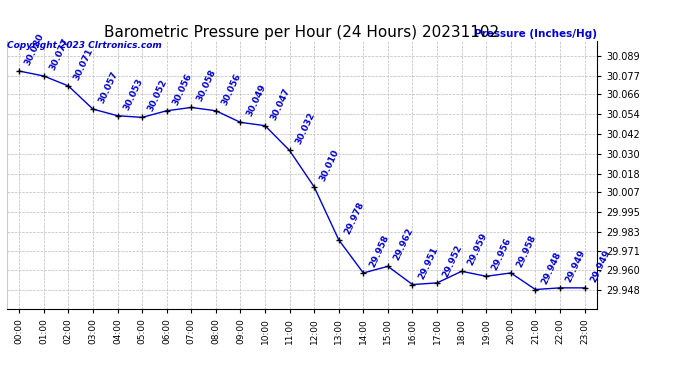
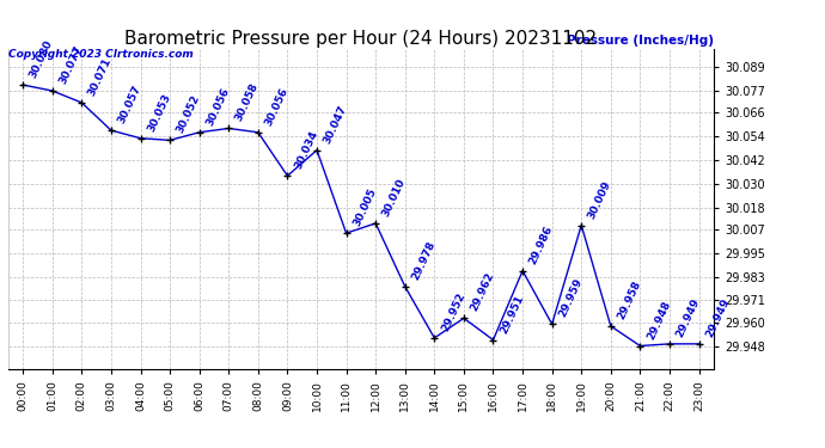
09:00: 30.049 -> 30.034
11:00: 30.032 -> 30.005
14:00: 29.958 -> 29.952
17:00: 29.952 -> 29.986
19:00: 29.956 -> 30.009
